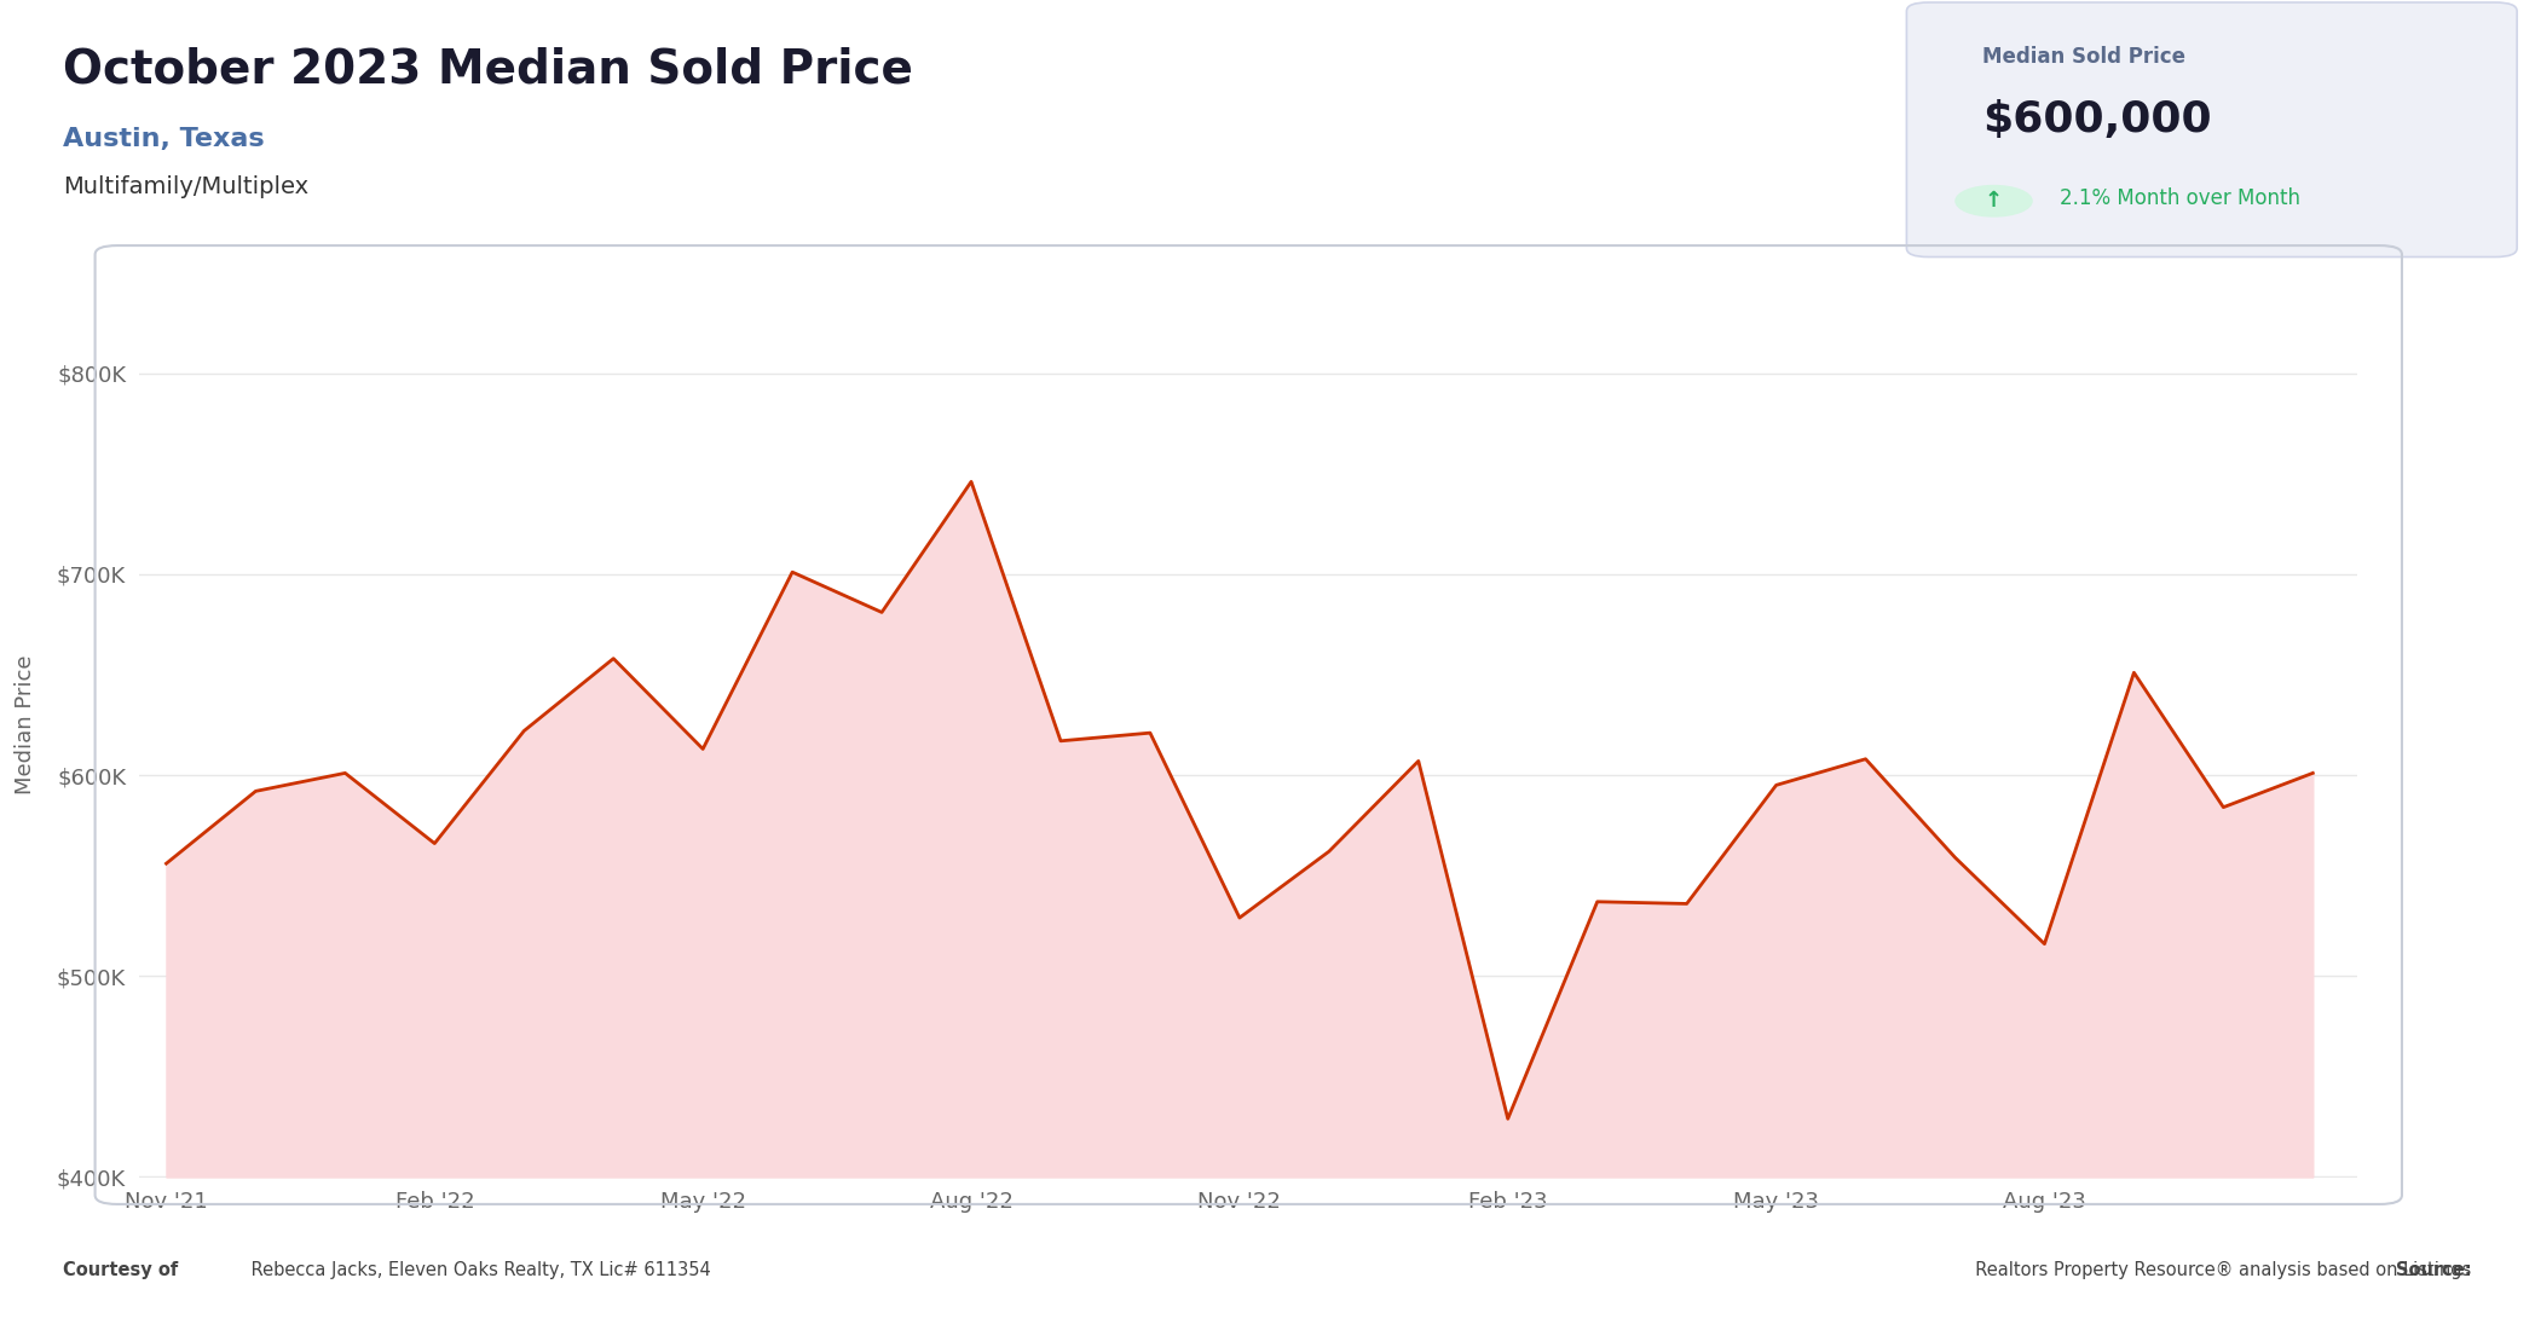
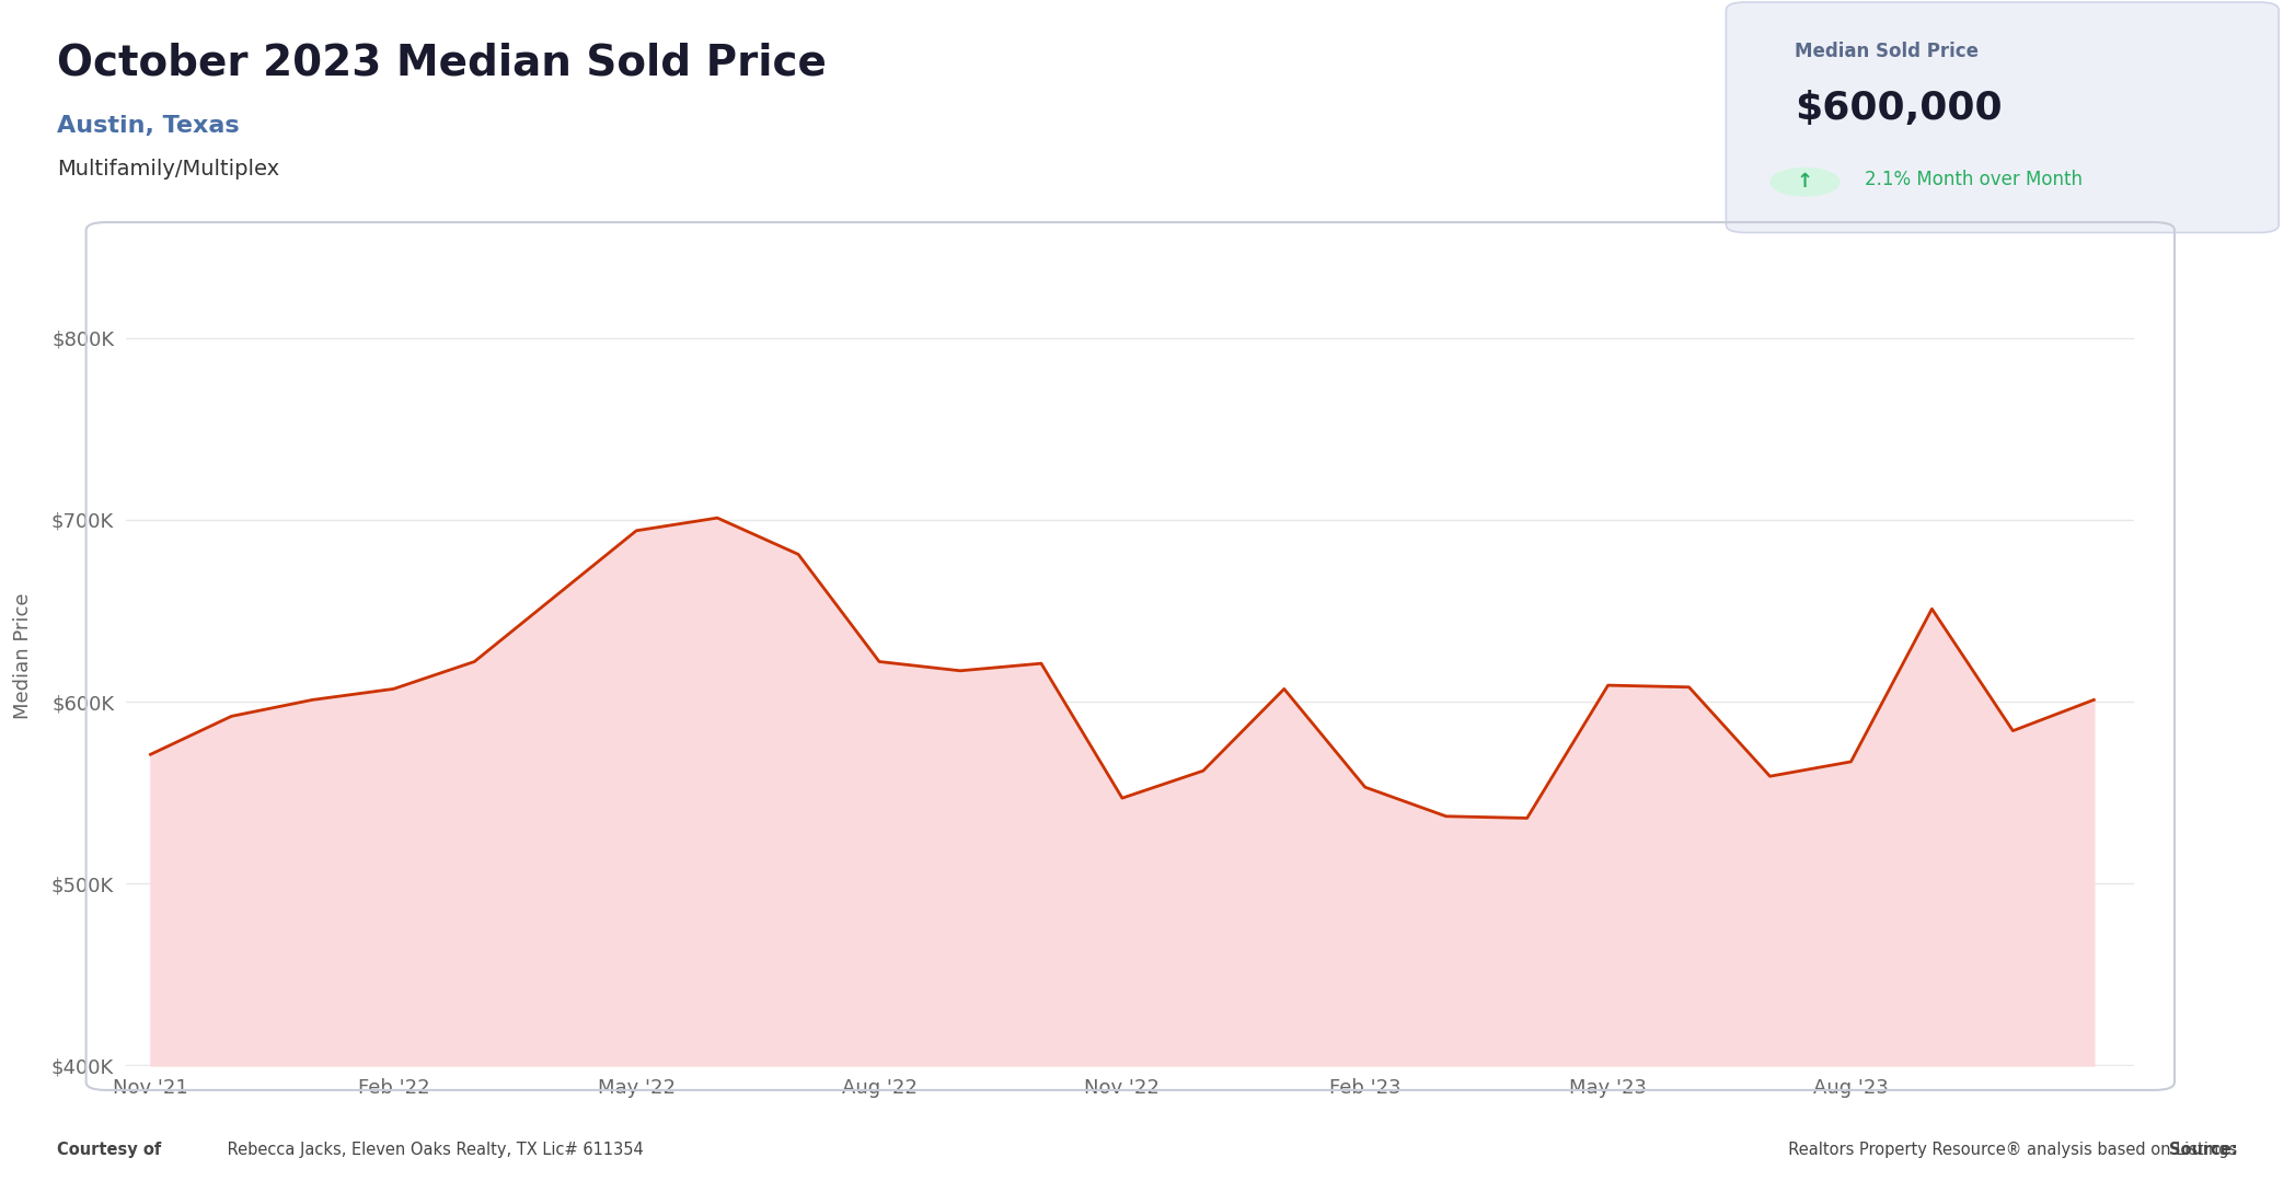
Nov '21: $556K -> $571K
Feb '22: $566K -> $607K
May '22: $613K -> $694K
Aug '22: $746K -> $622K
Nov '22: $529K -> $547K
Feb '23: $429K -> $553K
May '23: $595K -> $609K
Aug '23: $516K -> $567K
